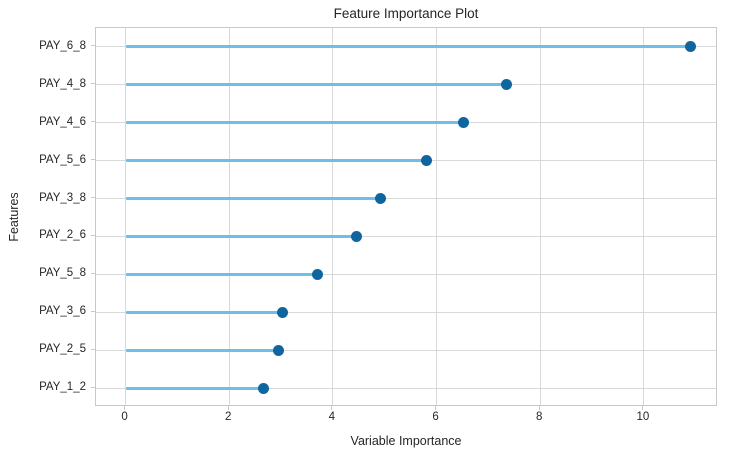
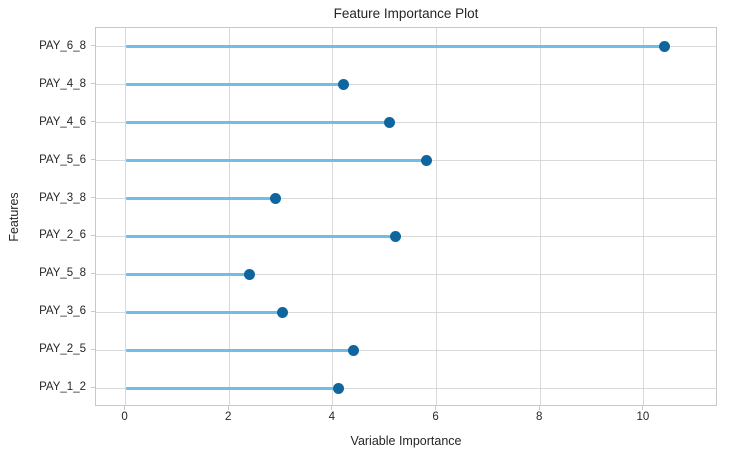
PAY_6_8: 10.9 -> 10.4
PAY_4_8: 7.3 -> 4.2
PAY_4_6: 6.5 -> 5.1
PAY_3_8: 4.9 -> 2.9
PAY_2_6: 4.5 -> 5.2
PAY_5_8: 3.7 -> 2.4
PAY_2_5: 3.0 -> 4.4
PAY_1_2: 2.7 -> 4.1
